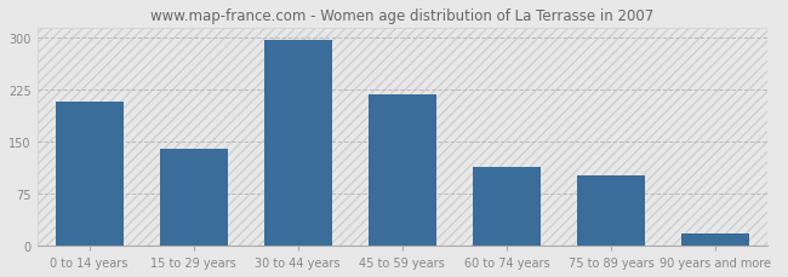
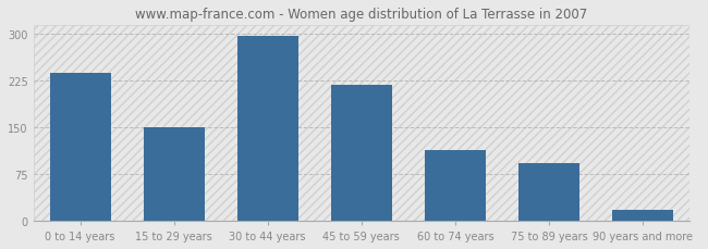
0 to 14 years: 208 -> 238
15 to 29 years: 140 -> 150
75 to 89 years: 102 -> 92
